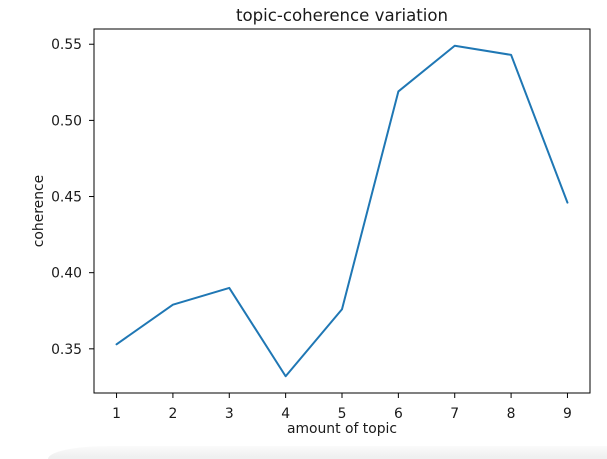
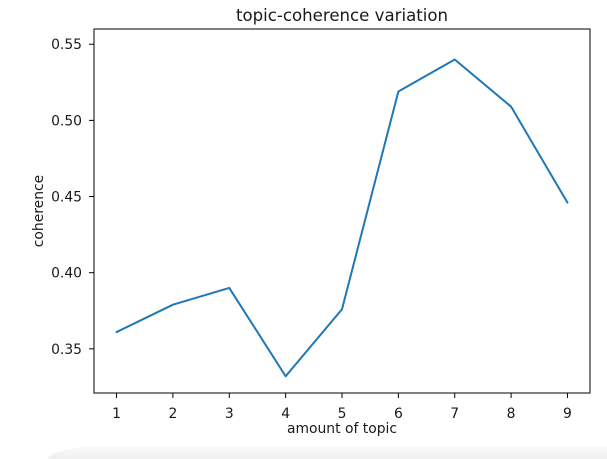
1: 0.353 -> 0.361
7: 0.549 -> 0.540
8: 0.543 -> 0.509
